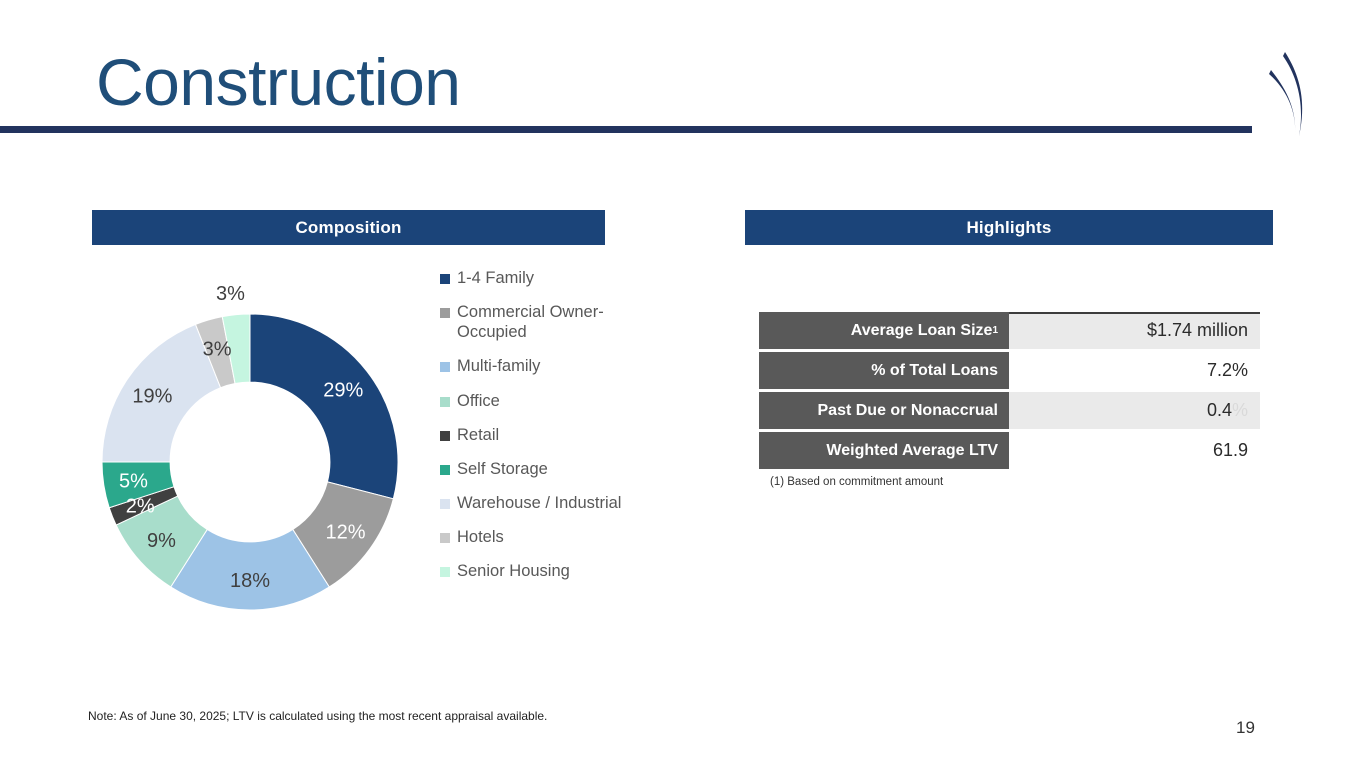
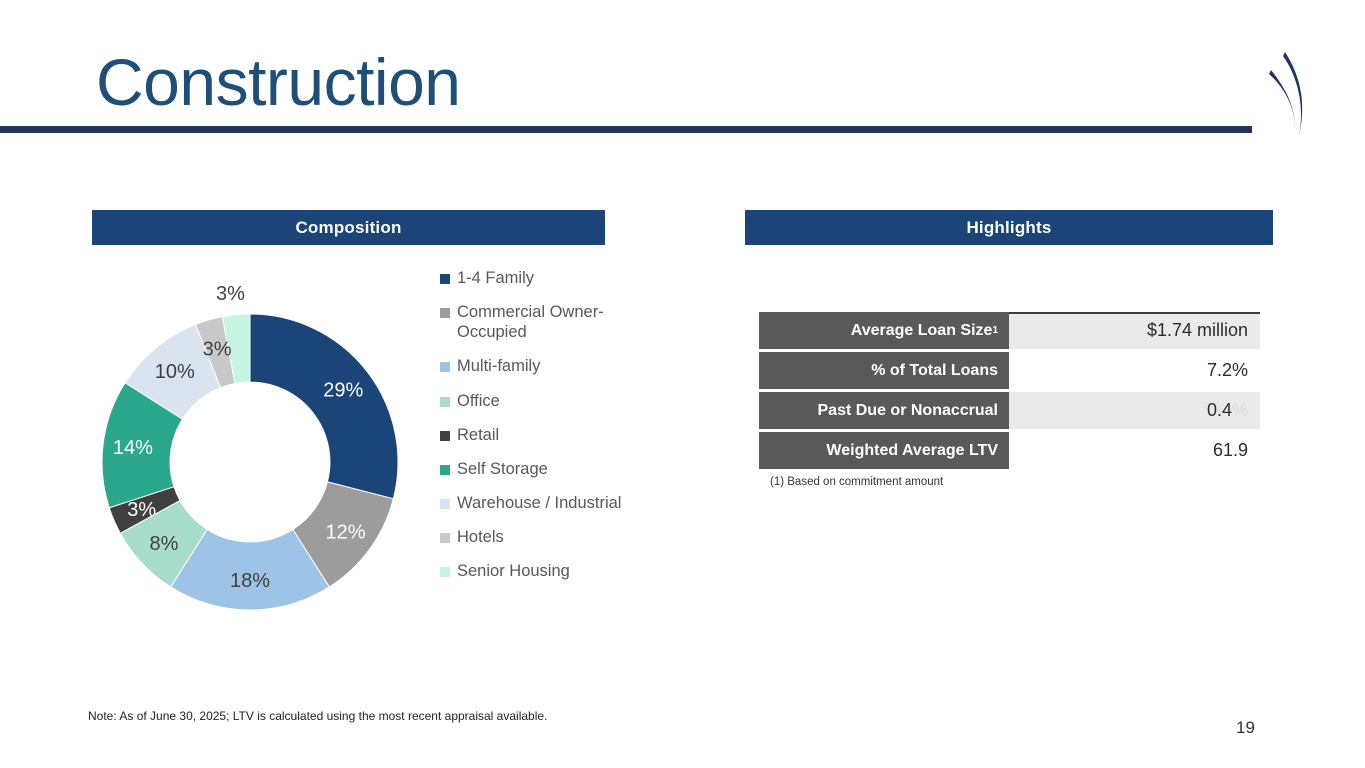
Office: 9% -> 8%
Retail: 2% -> 3%
Self Storage: 5% -> 14%
Warehouse / Industrial: 19% -> 10%
